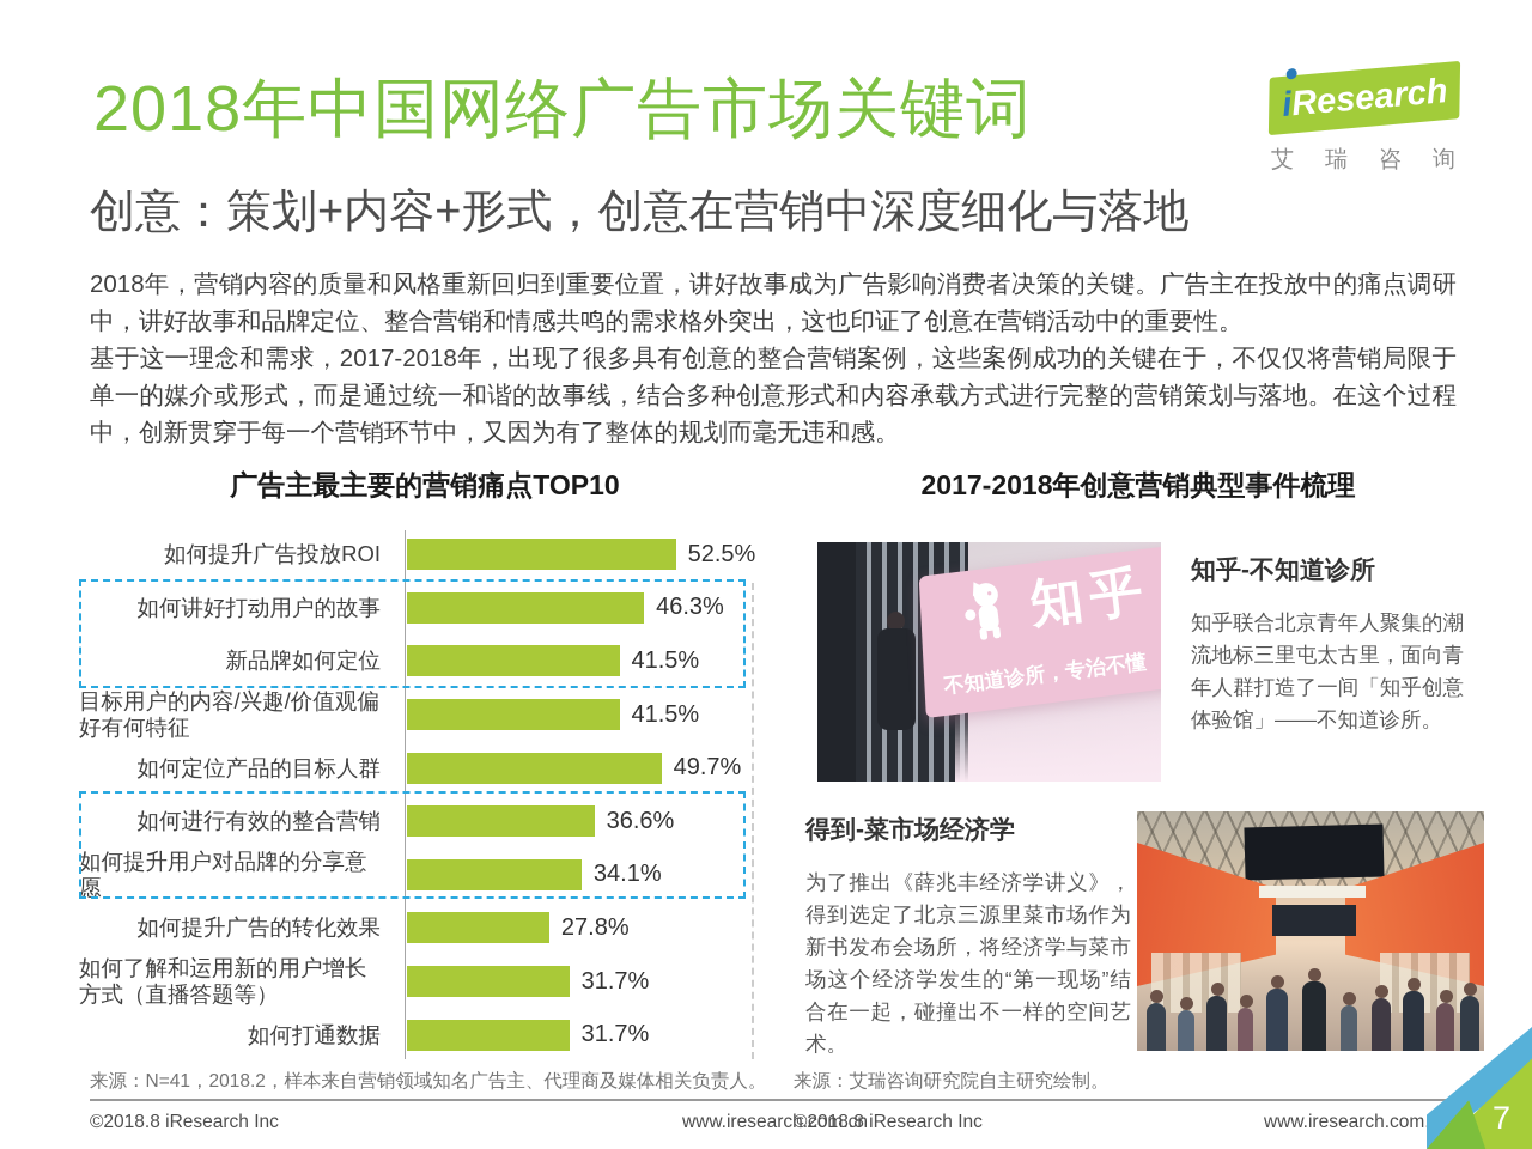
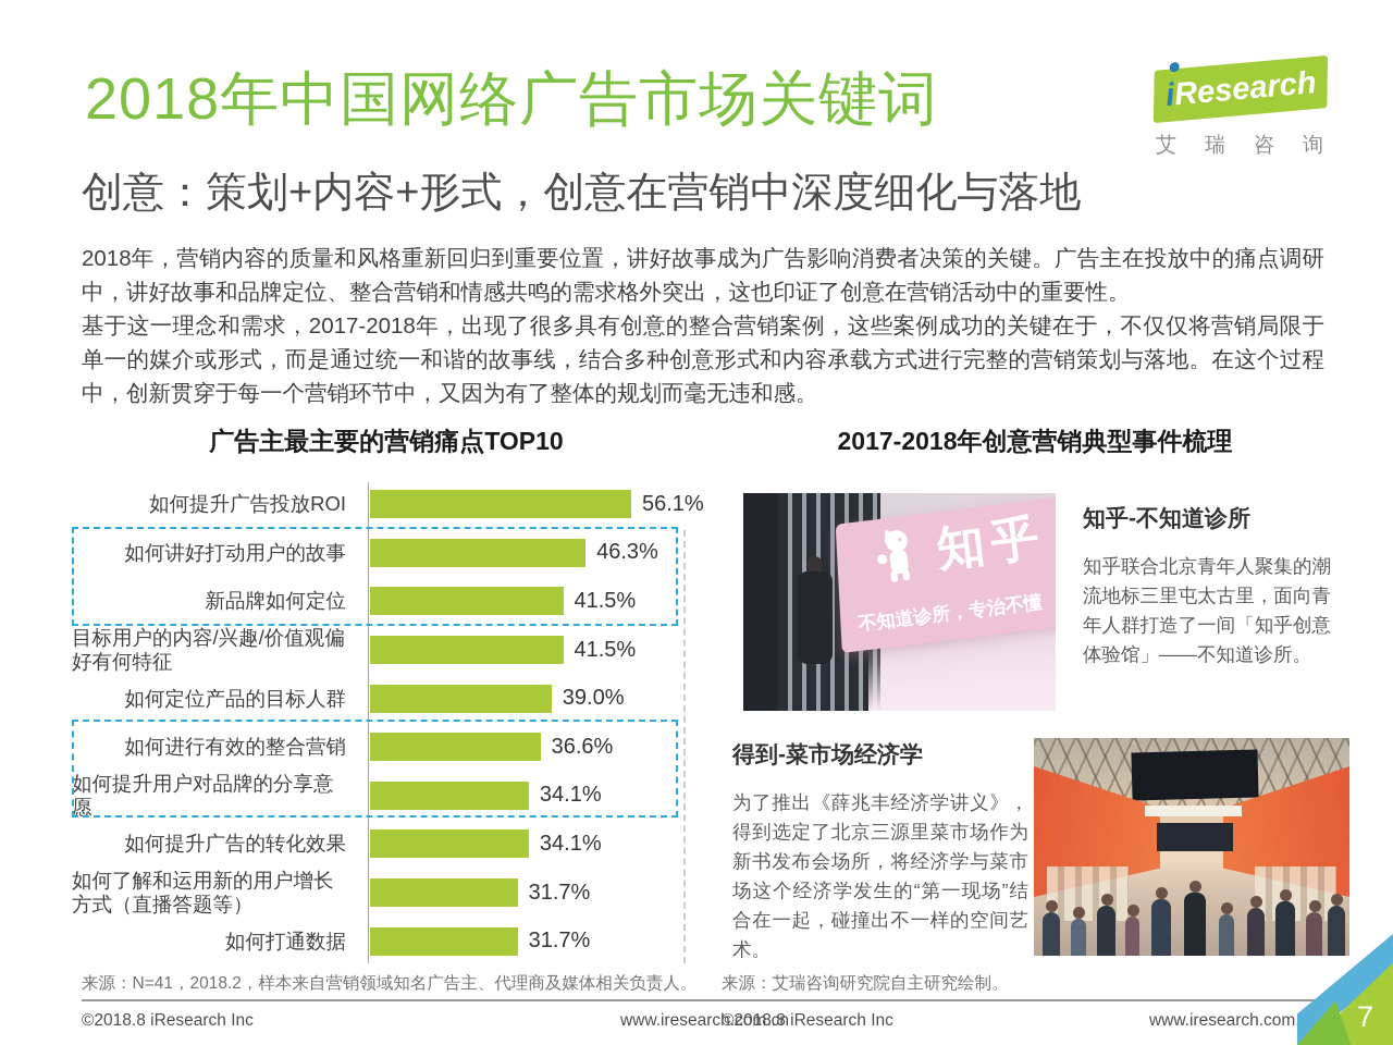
如何提升广告投放ROI: 52.5% -> 56.1%
如何定位产品的目标人群: 49.7% -> 39.0%
如何提升广告的转化效果: 27.8% -> 34.1%
